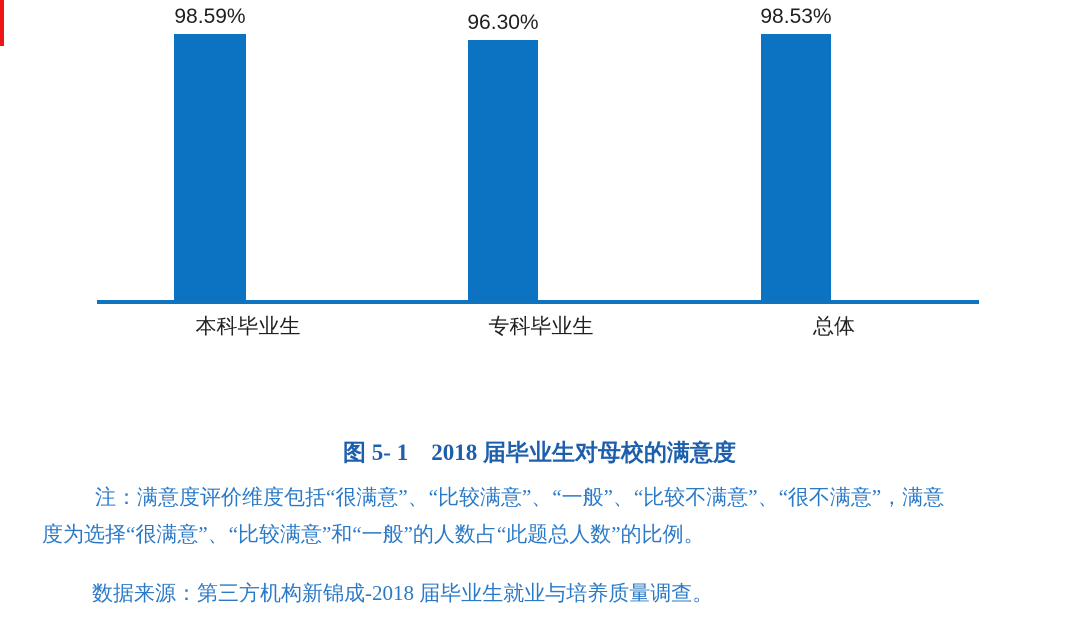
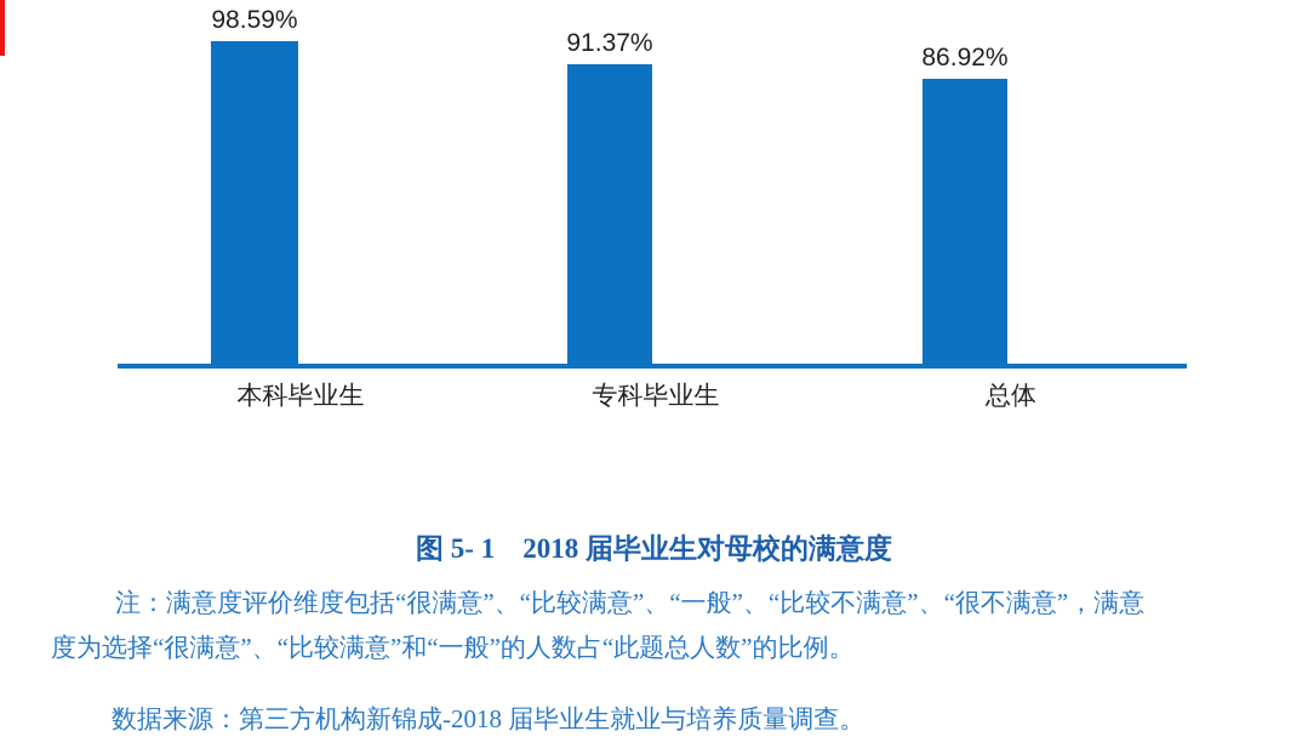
专科毕业生: 96.30% -> 91.37%
总体: 98.53% -> 86.92%
